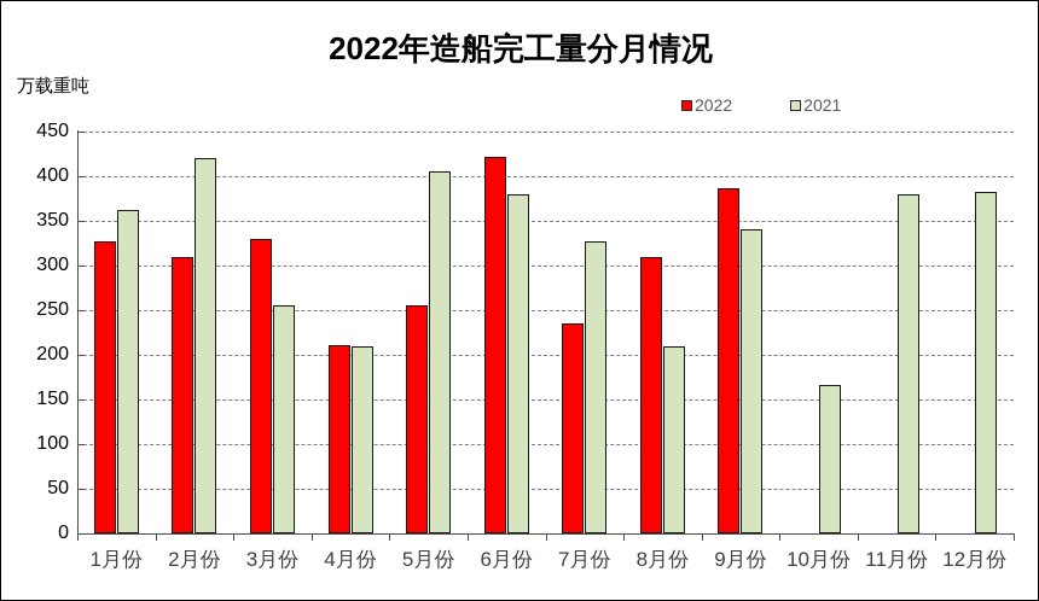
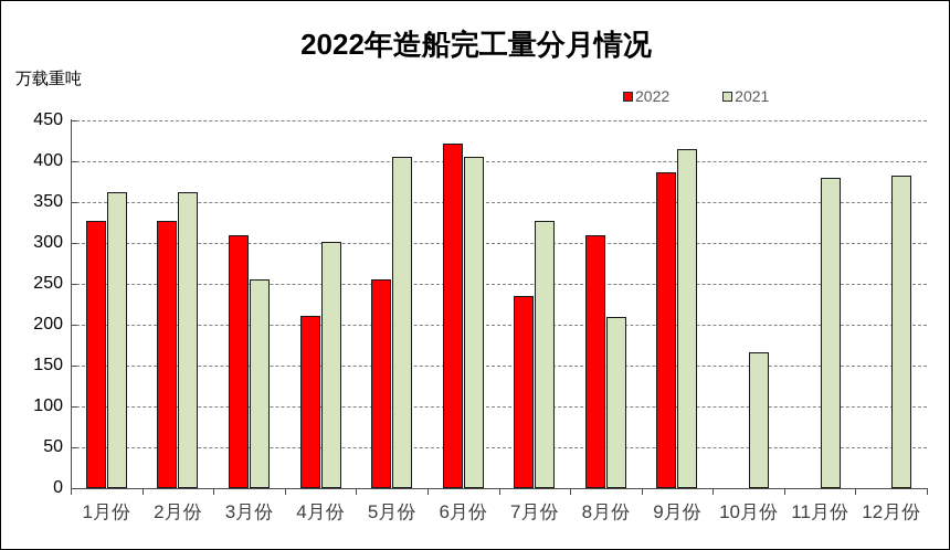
2022/2月份: 310 -> 330
2021/2月份: 420 -> 360
2022/3月份: 330 -> 310
2021/4月份: 210 -> 300
2021/6月份: 380 -> 400
2021/9月份: 340 -> 420
